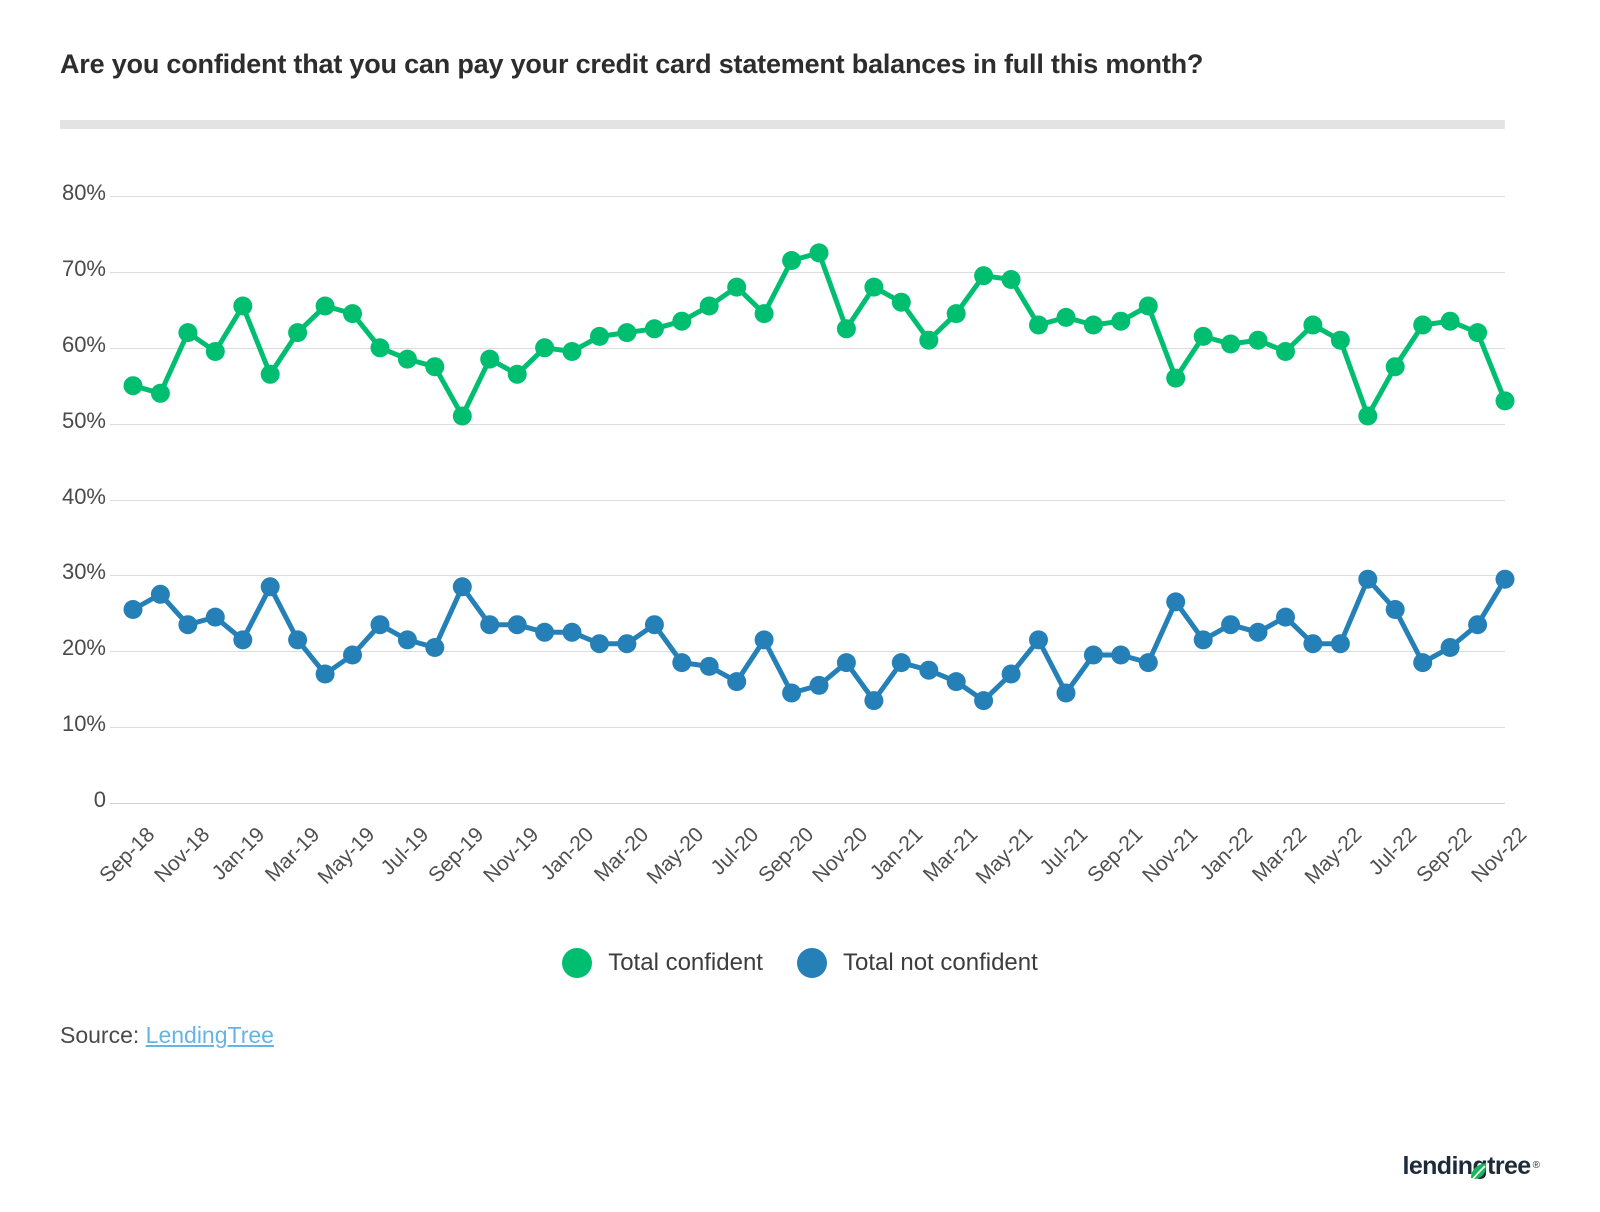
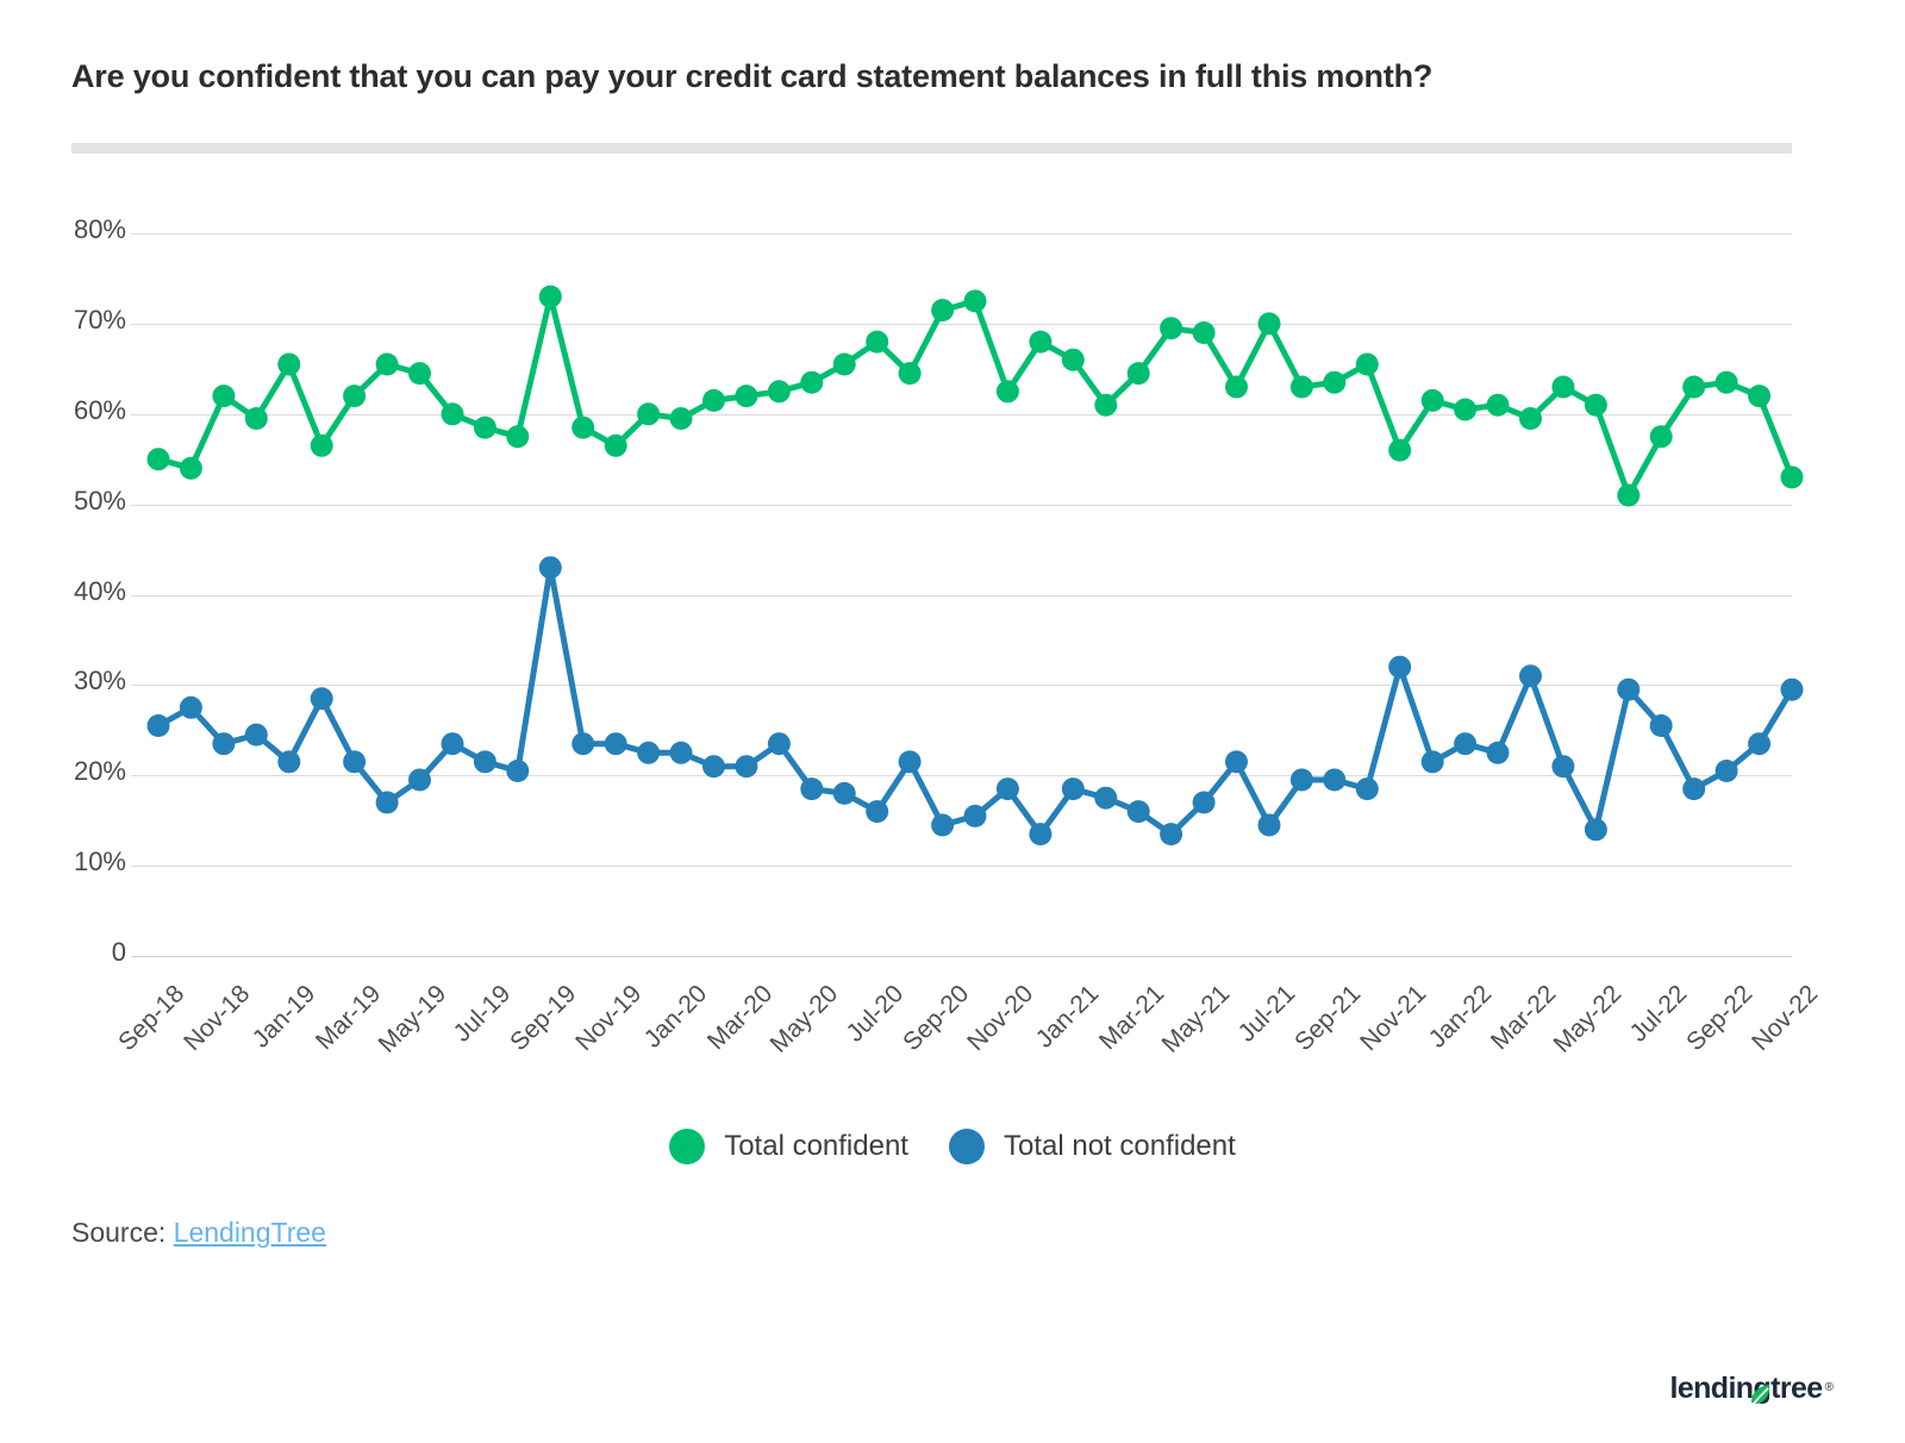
Total confident/Sep-19: 51% -> 73%
Total not confident/Sep-19: 28% -> 43%
Total confident/Jul-21: 64% -> 70%
Total not confident/Nov-21: 26% -> 32%
Total not confident/Mar-22: 24% -> 31%
Total not confident/May-22: 21% -> 14%
